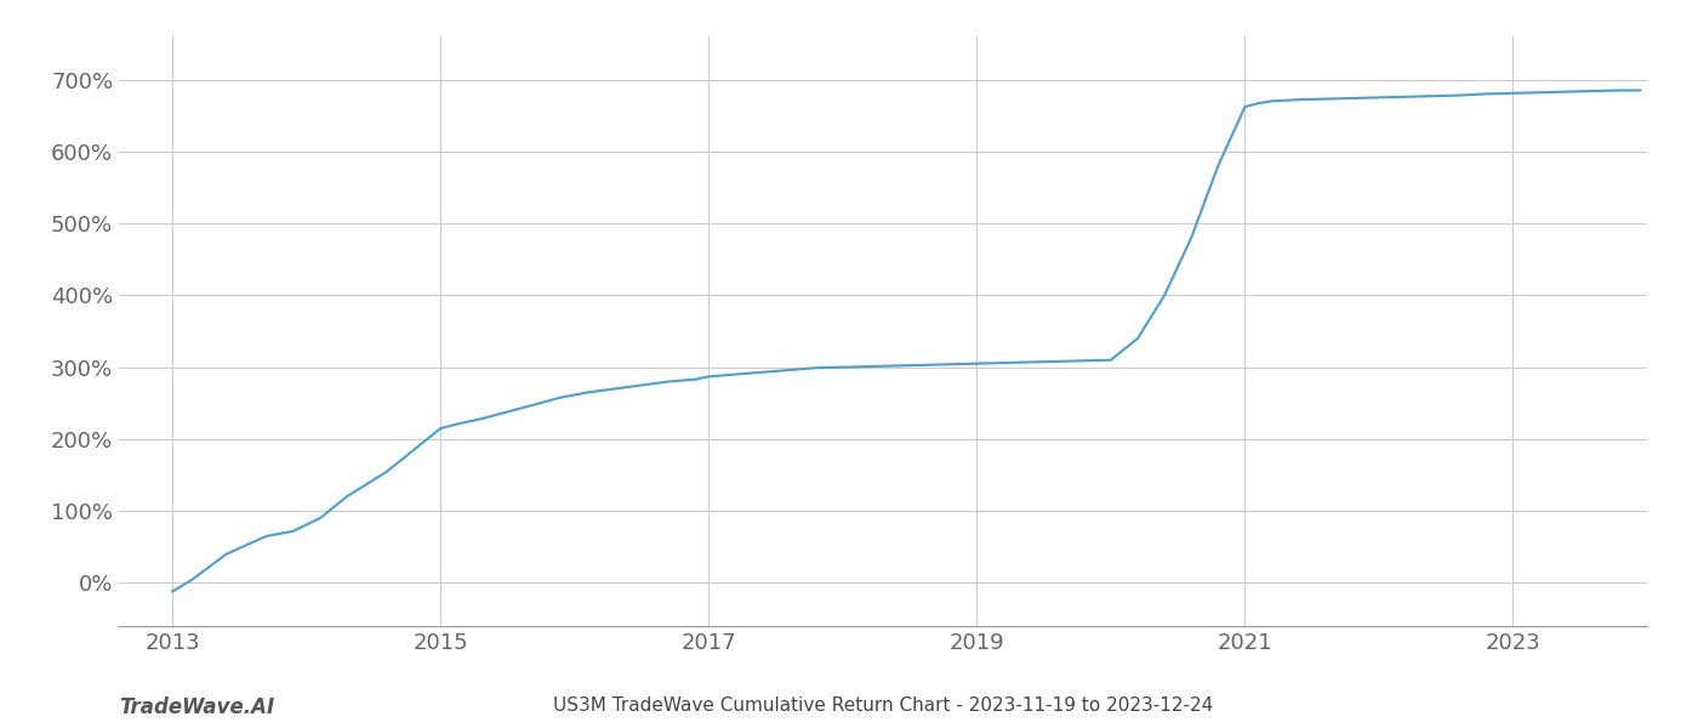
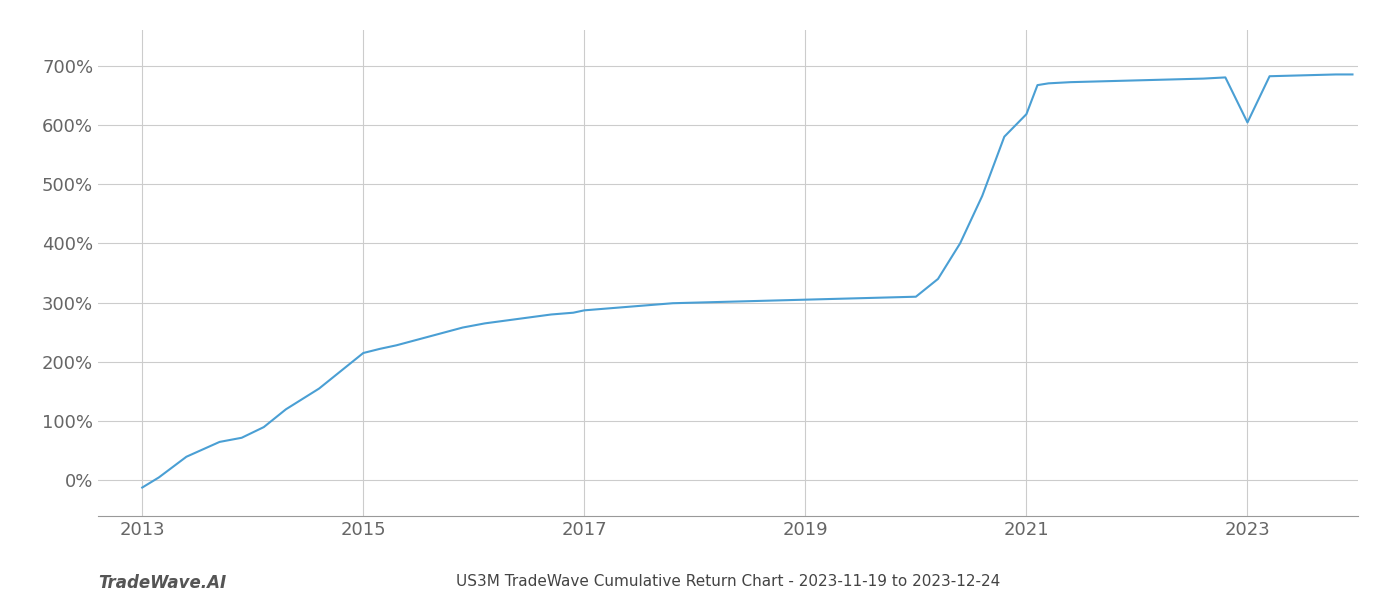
2021: 662% -> 618%
2023: 681% -> 604%
